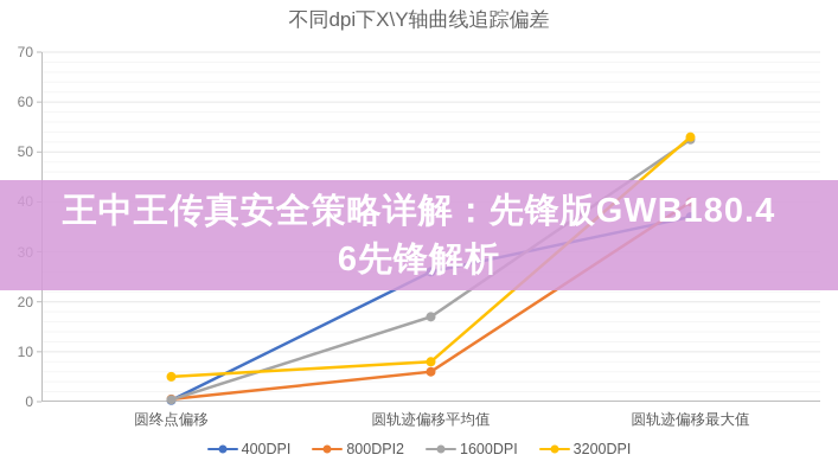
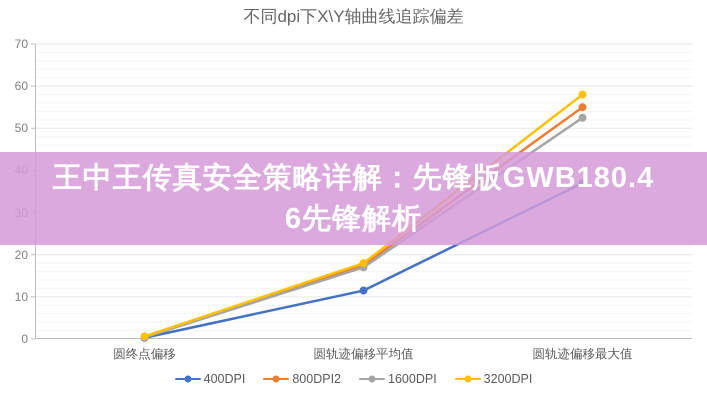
3200DPI/圆终点偏移: 5 -> 1
400DPI/圆轨迹偏移平均值: 26 -> 12
800DPI2/圆轨迹偏移平均值: 6 -> 18
3200DPI/圆轨迹偏移平均值: 8 -> 18
800DPI2/圆轨迹偏移最大值: 40 -> 55
3200DPI/圆轨迹偏移最大值: 53 -> 58
